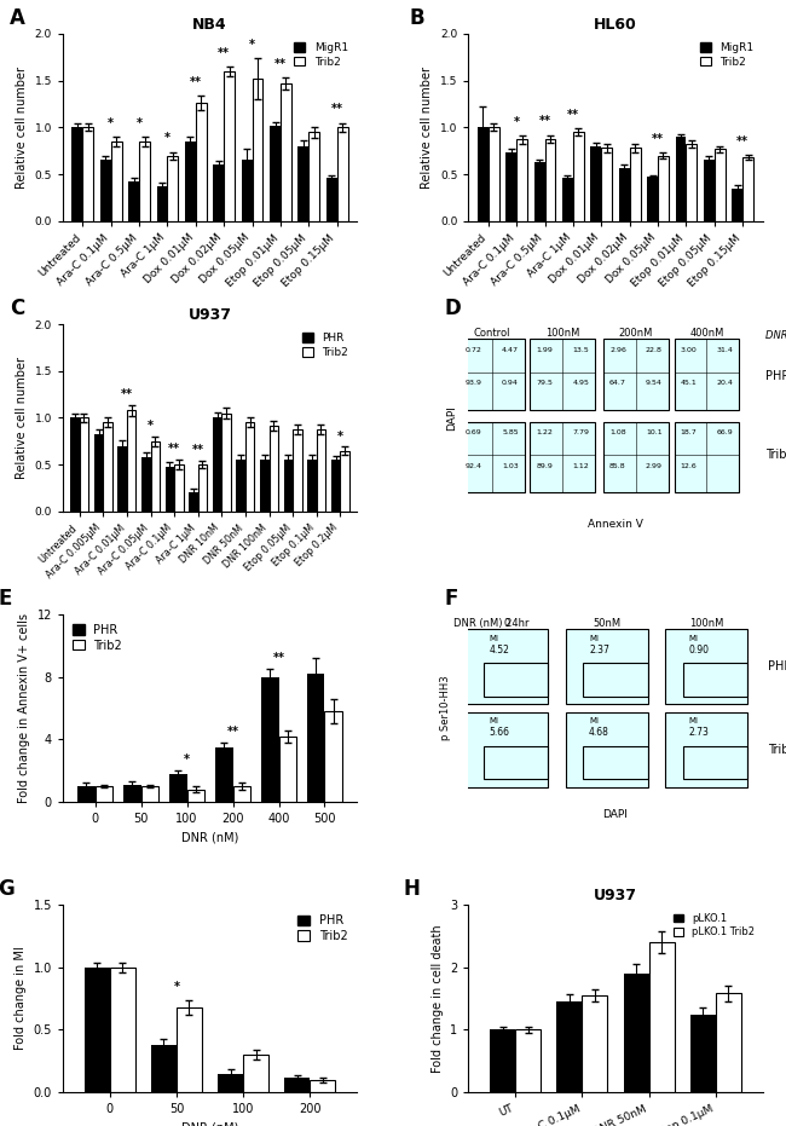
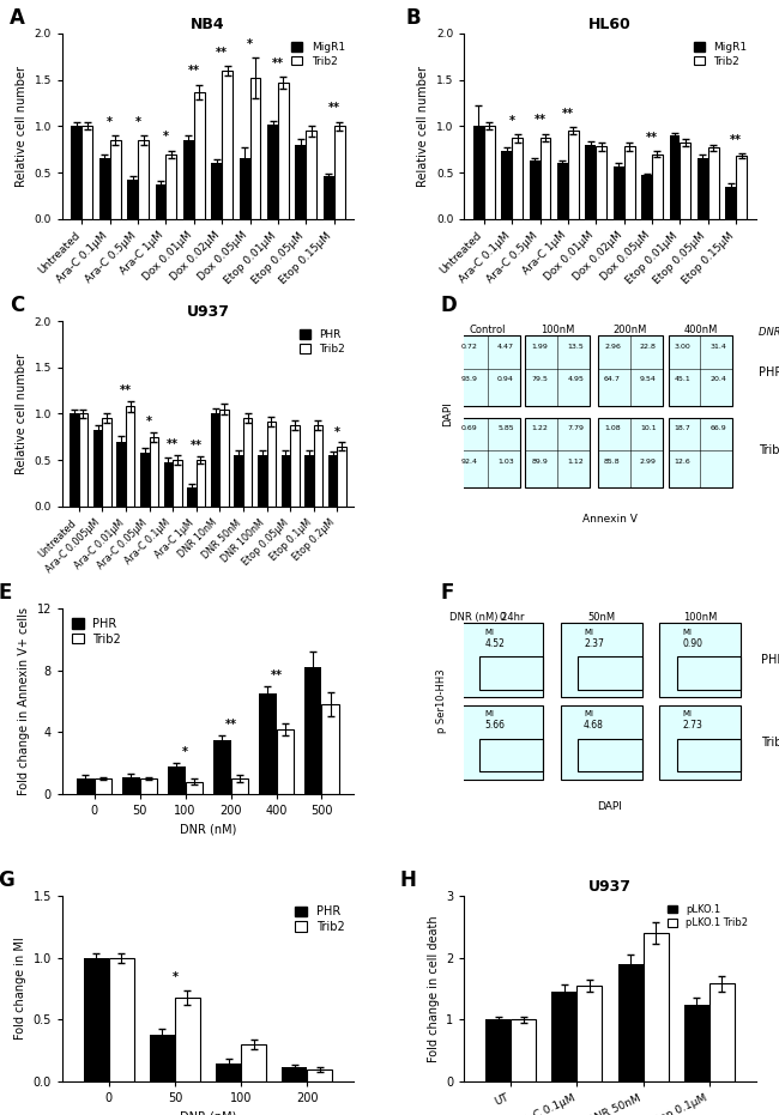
NB4/Trib2/Dox 0.01μM: 1.26 -> 1.37
HL60/MigR1/Ara-C 1μM: 0.46 -> 0.60
PHR/400: 8.0 -> 6.5
